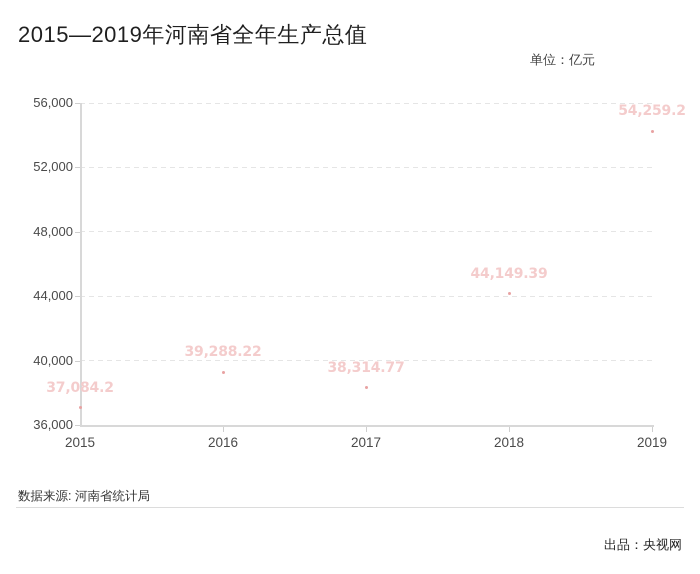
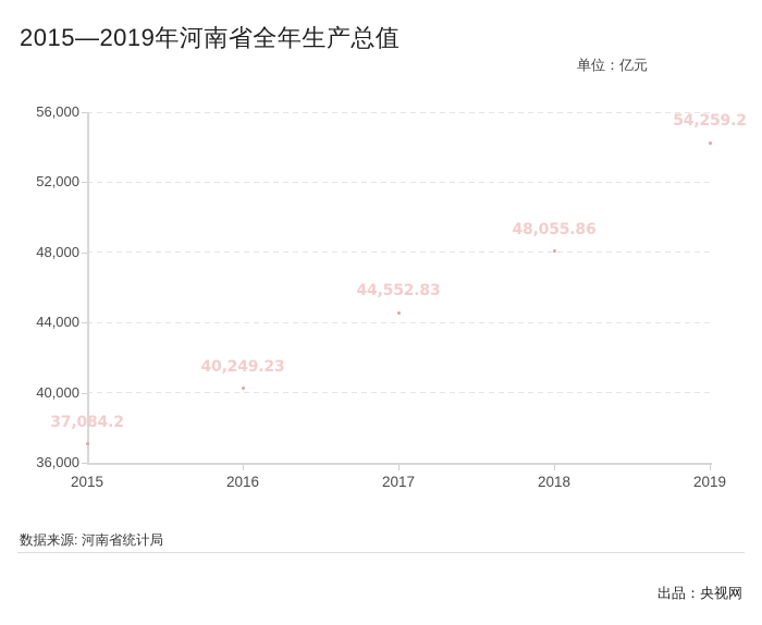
2016: 39,288.22 -> 40,249.23
2017: 38,314.77 -> 44,552.83
2018: 44,149.39 -> 48,055.86
